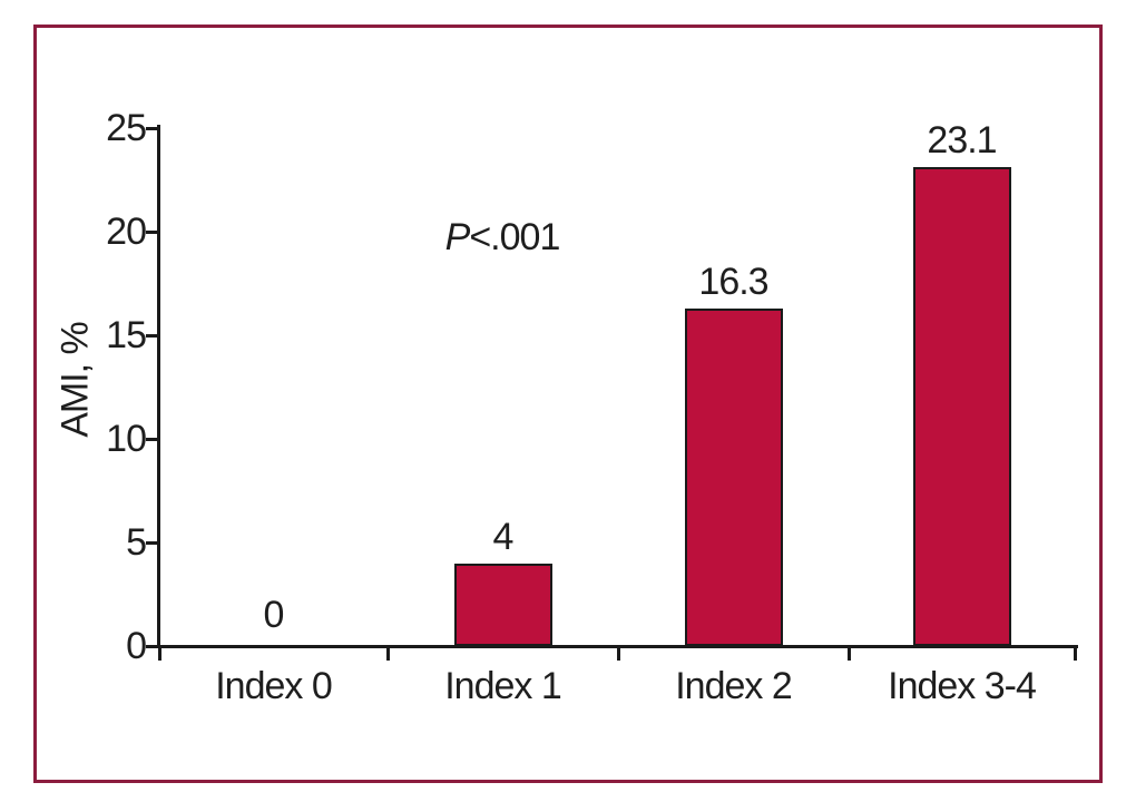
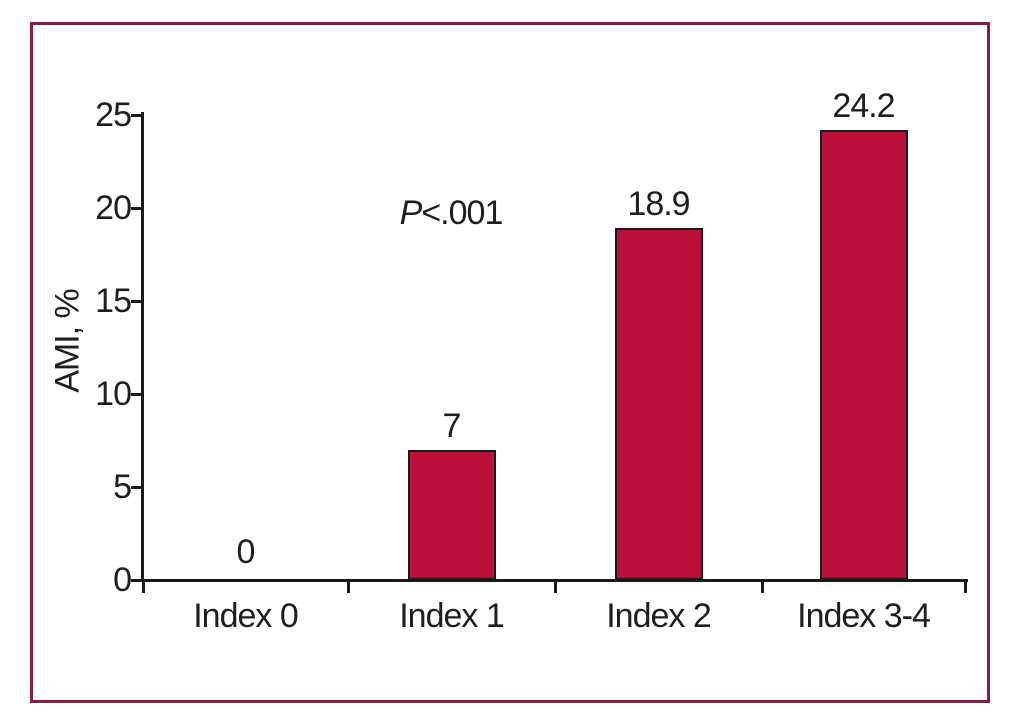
Index 1: 4 -> 7
Index 2: 16.3 -> 18.9
Index 3-4: 23.1 -> 24.2
